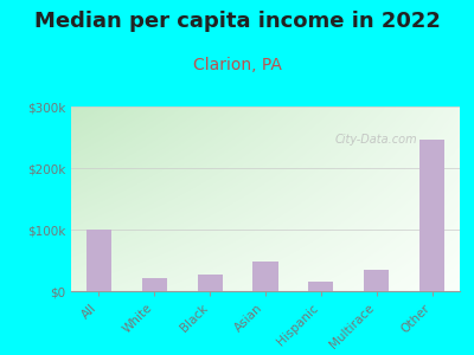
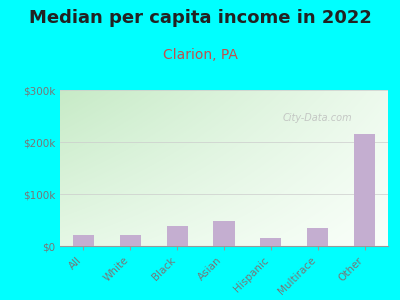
All: $100k -> $22k
Black: $26k -> $38k
Other: $246k -> $215k
